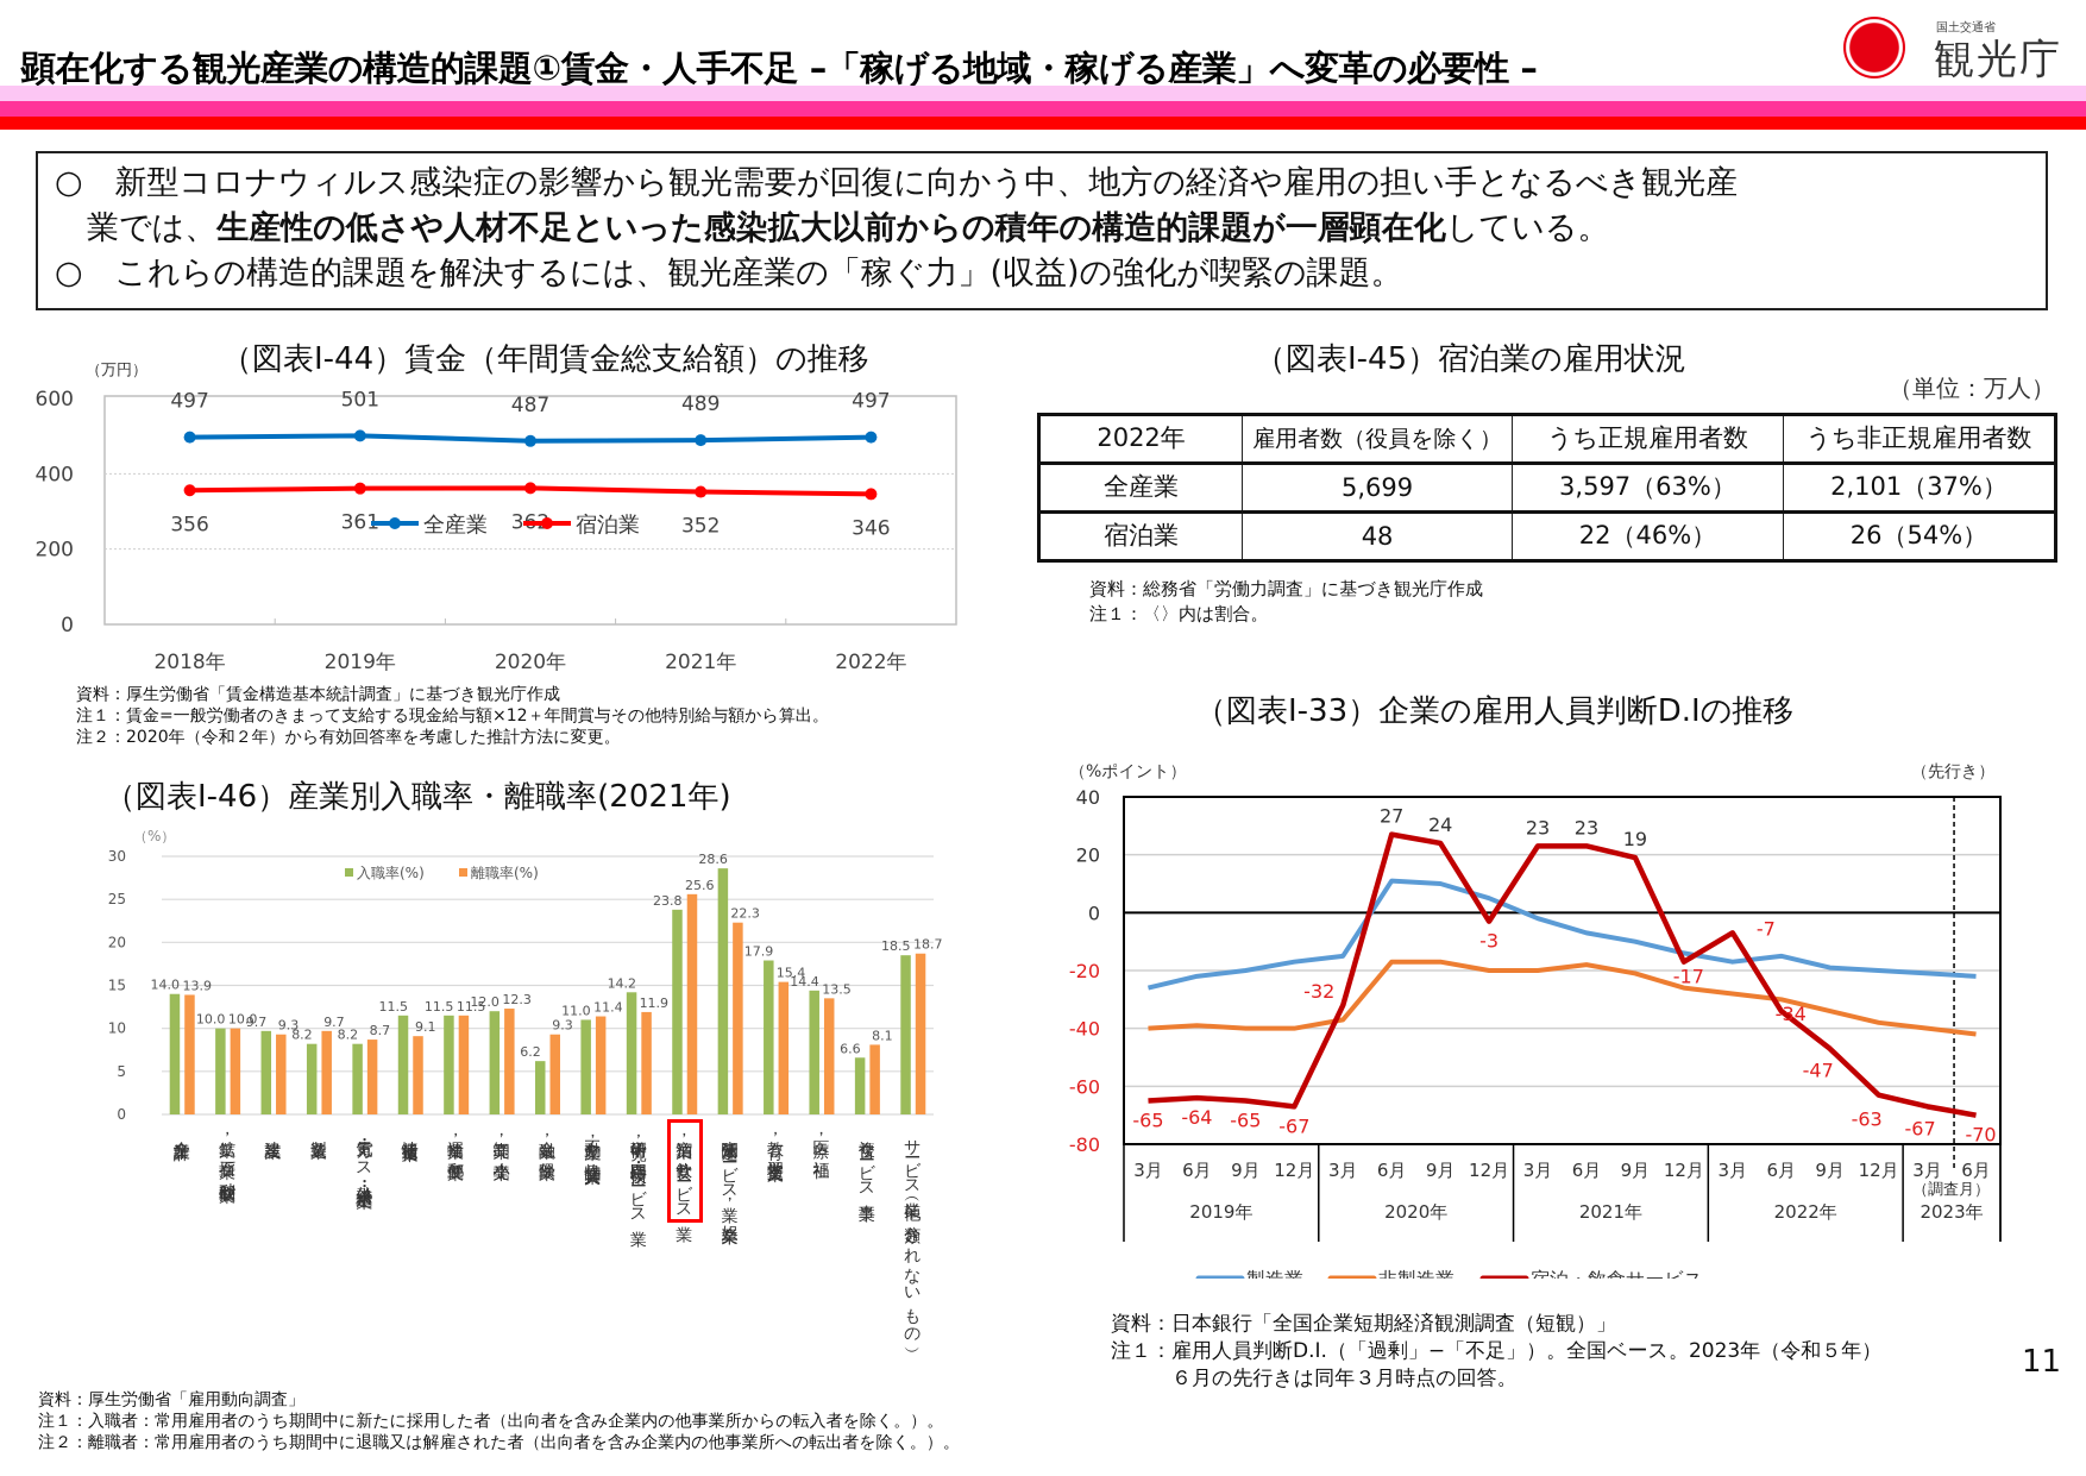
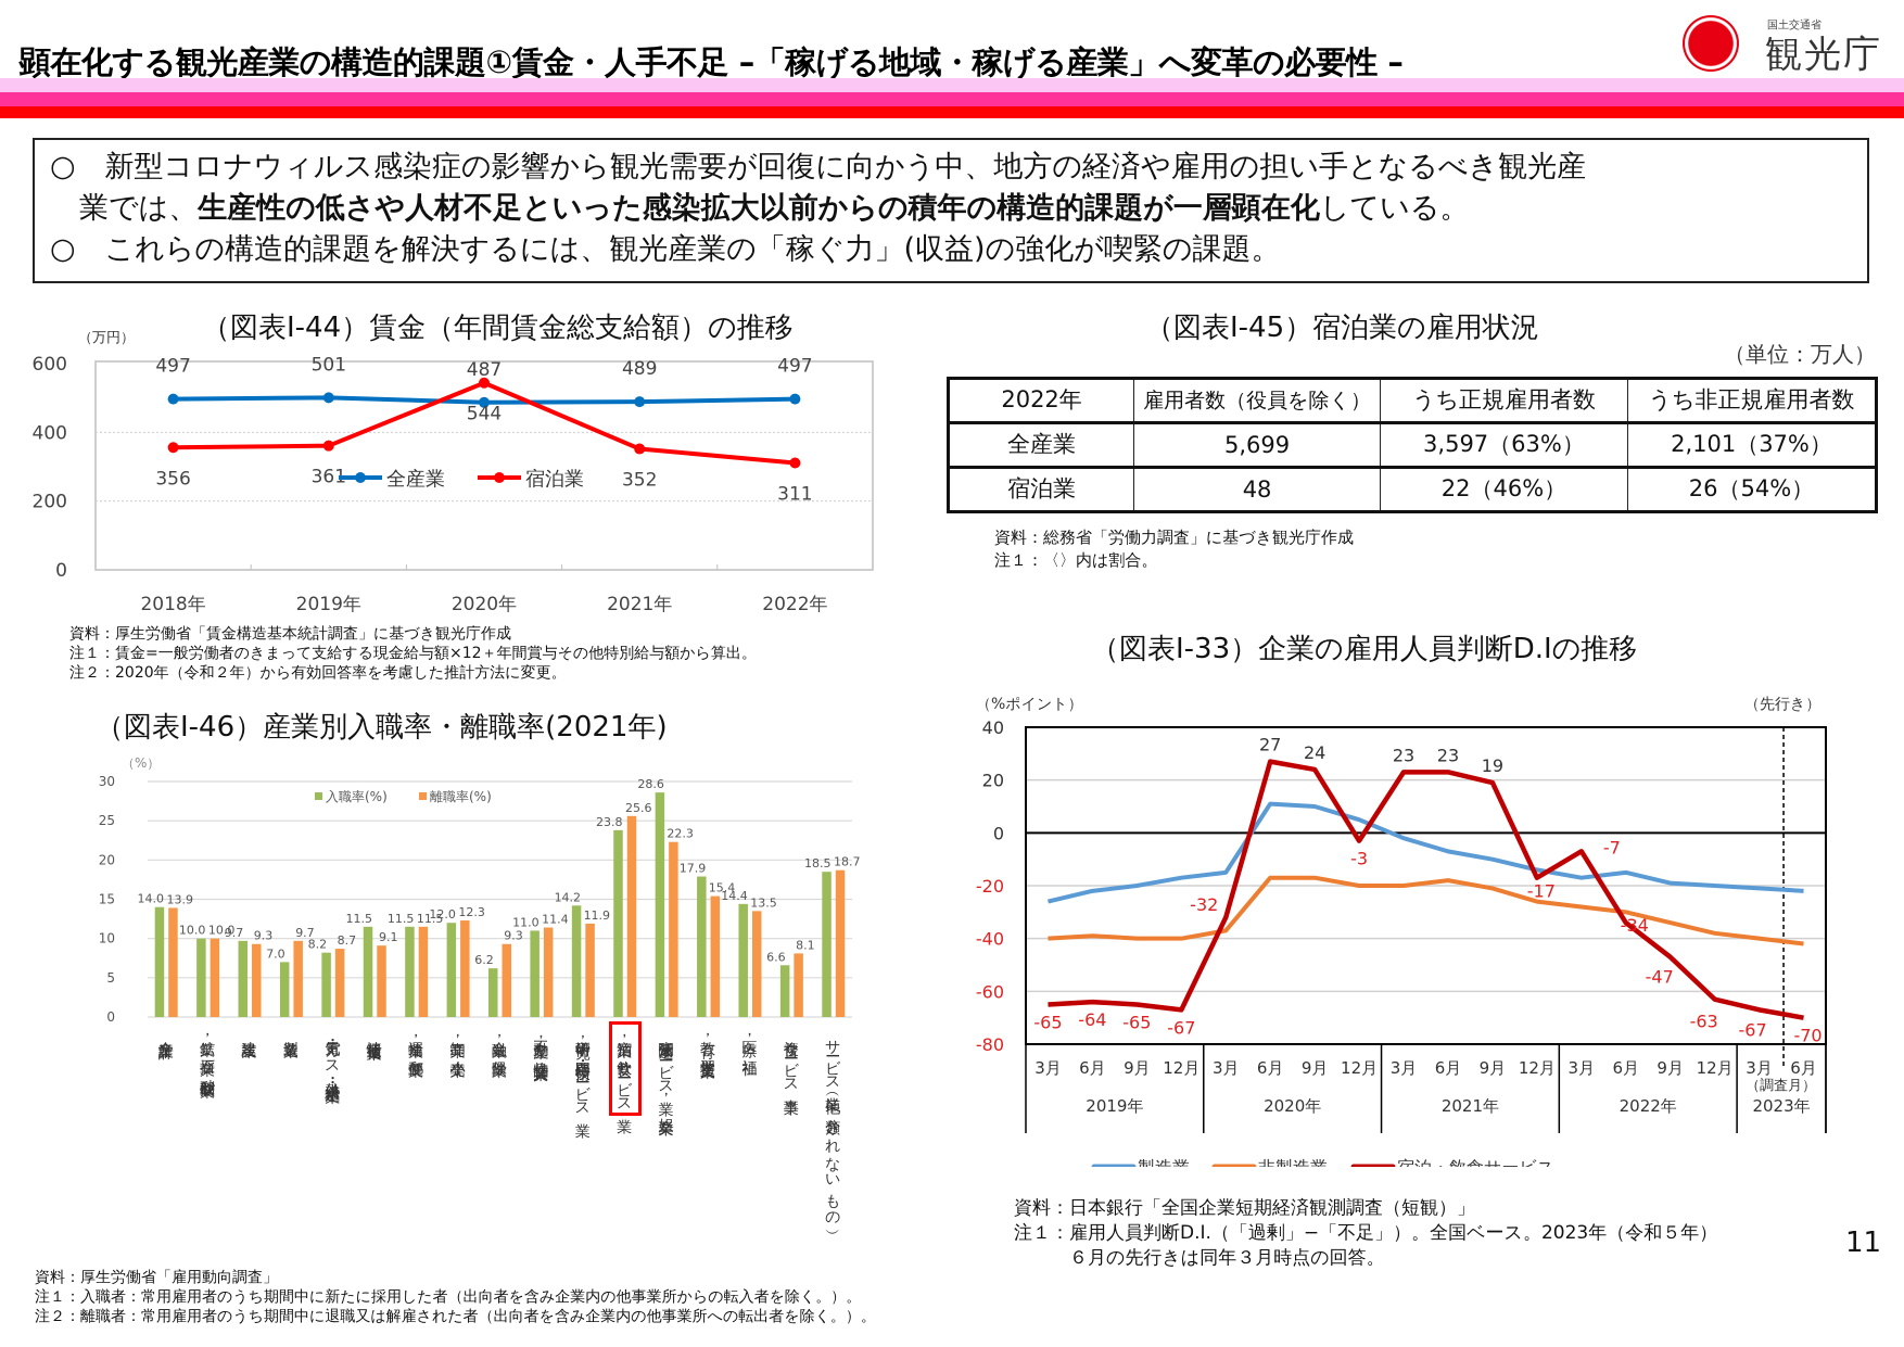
（図表Ⅰ-44）賃金（年間賃金総支給額）の推移/宿泊業/2020年: 362 -> 544
（図表Ⅰ-44）賃金（年間賃金総支給額）の推移/宿泊業/2022年: 346 -> 311
（図表Ⅰ-46）産業別入職率・離職率(2021年)/入職率(%)/製造業: 8.2 -> 7.0
